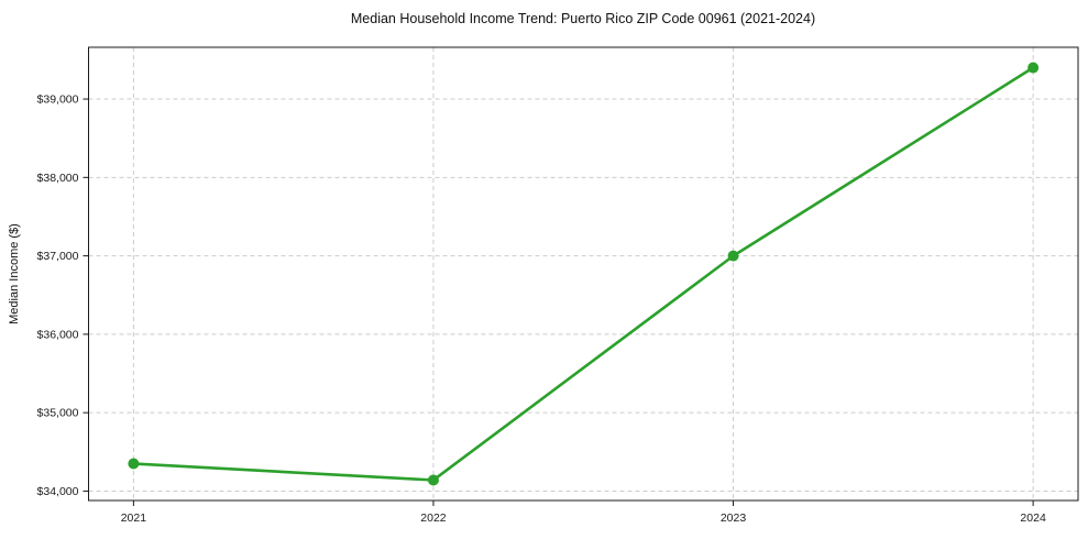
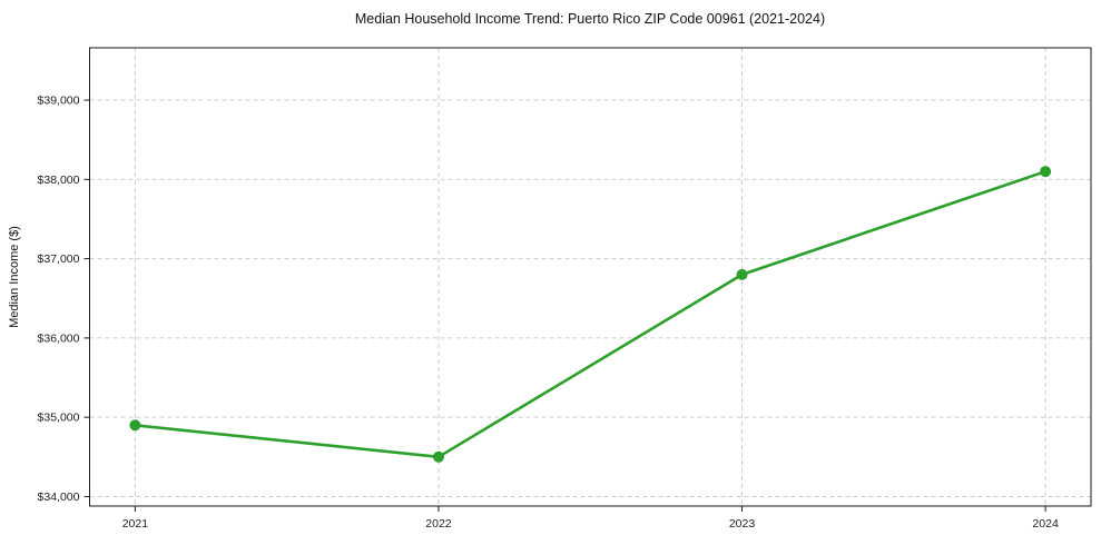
2021: $34400 -> $34900
2022: $34100 -> $34500
2023: $37000 -> $36800
2024: $39400 -> $38100
